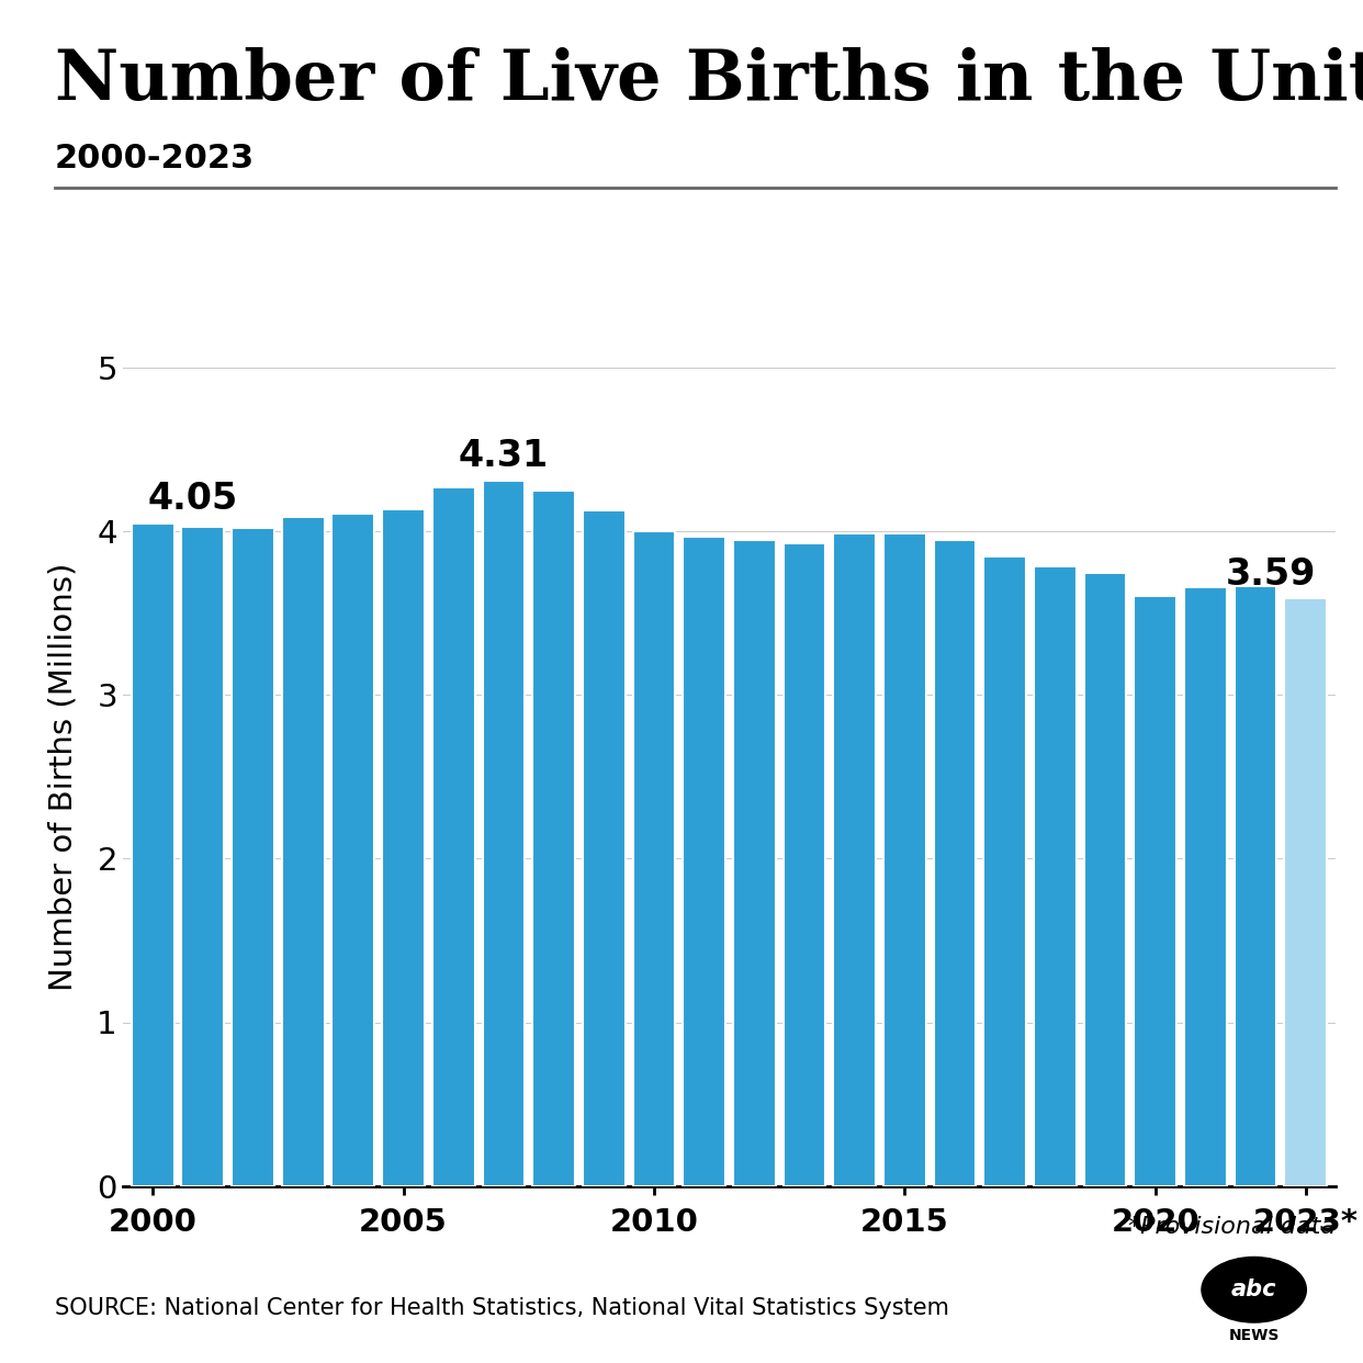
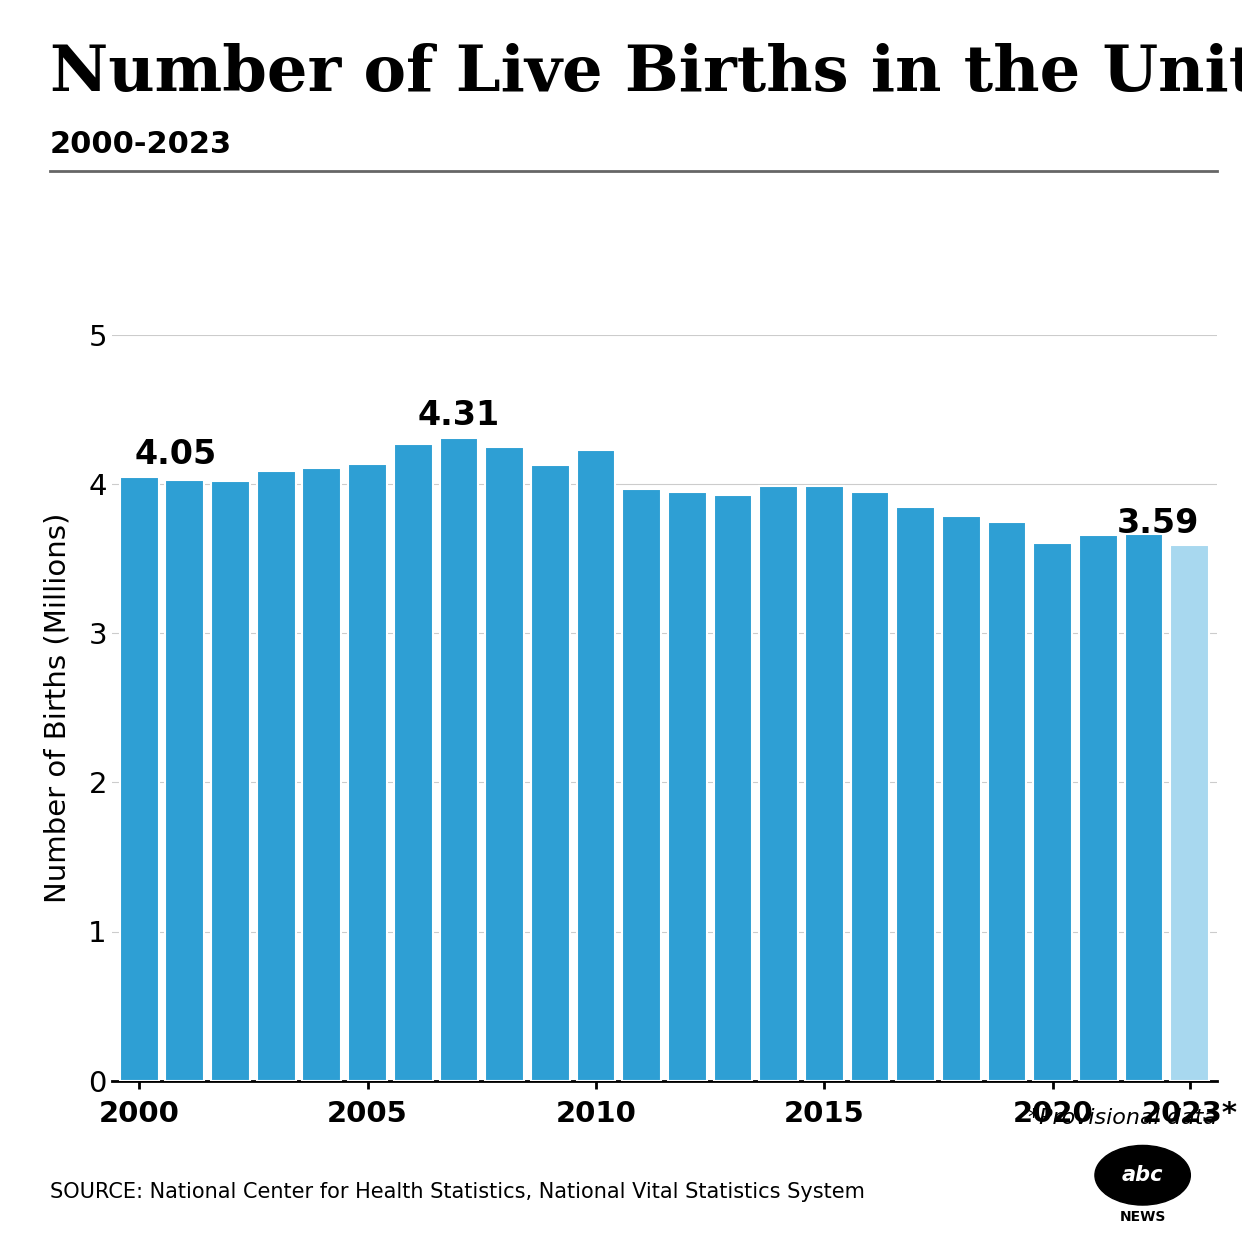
2010: 4.00 -> 4.23
